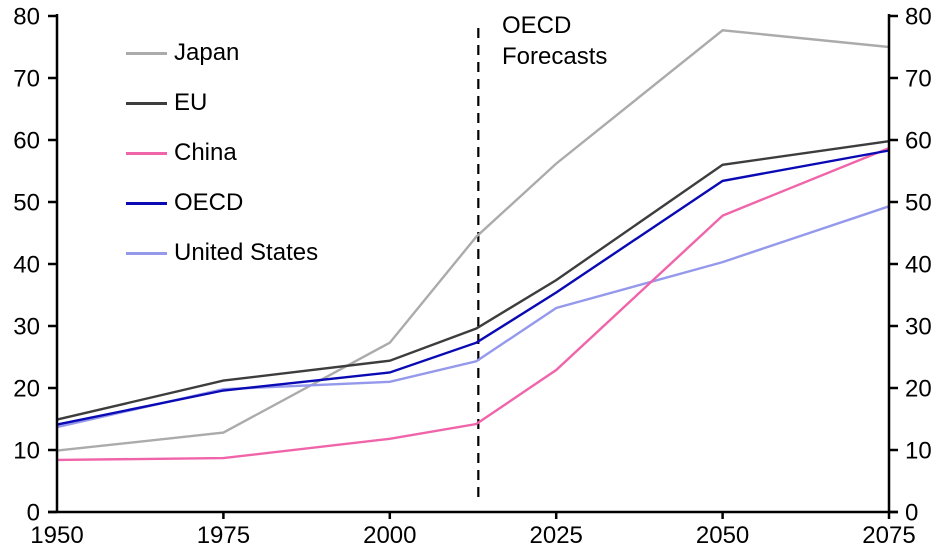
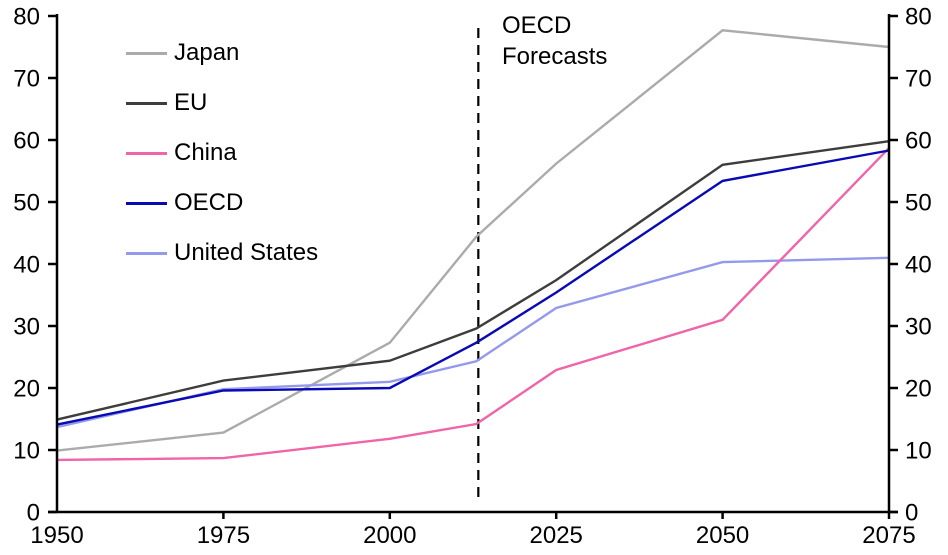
OECD/2000: 22 -> 20
China/2050: 48 -> 31
United States/2075: 49 -> 41
